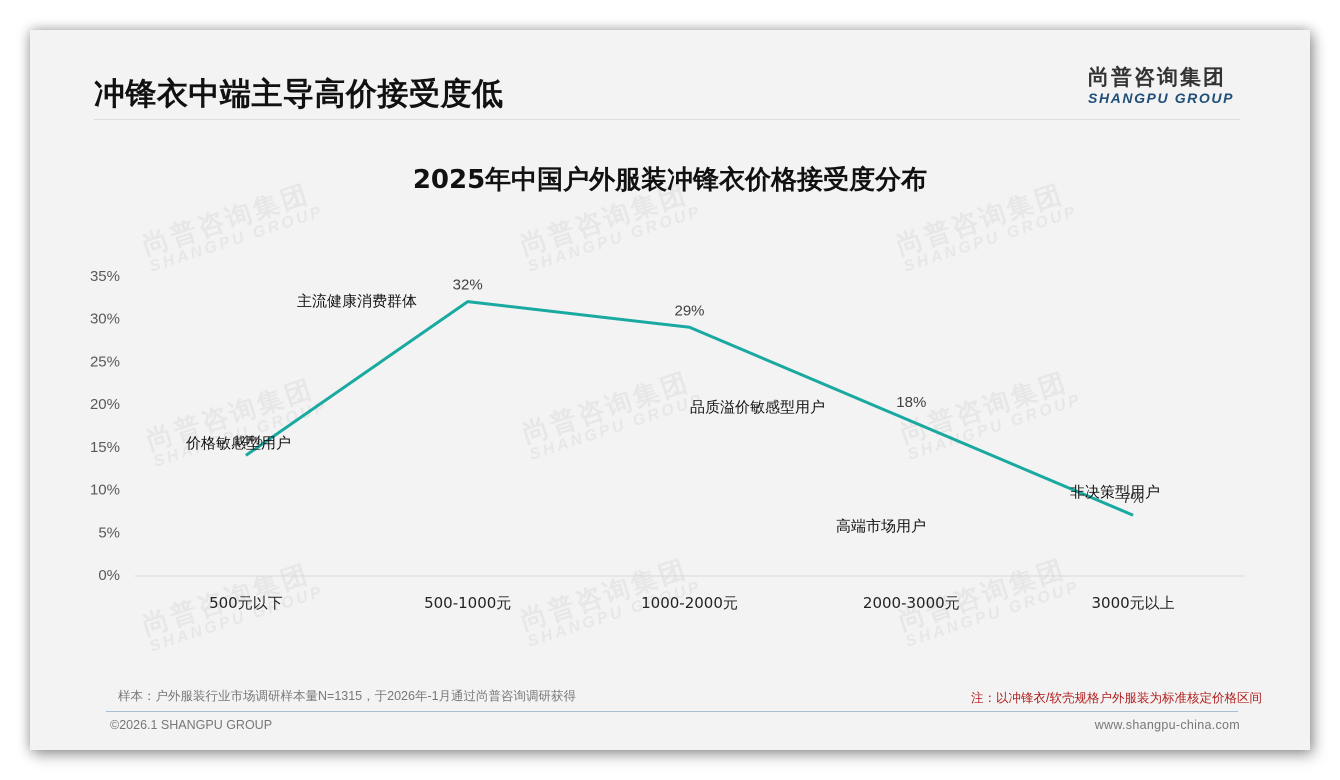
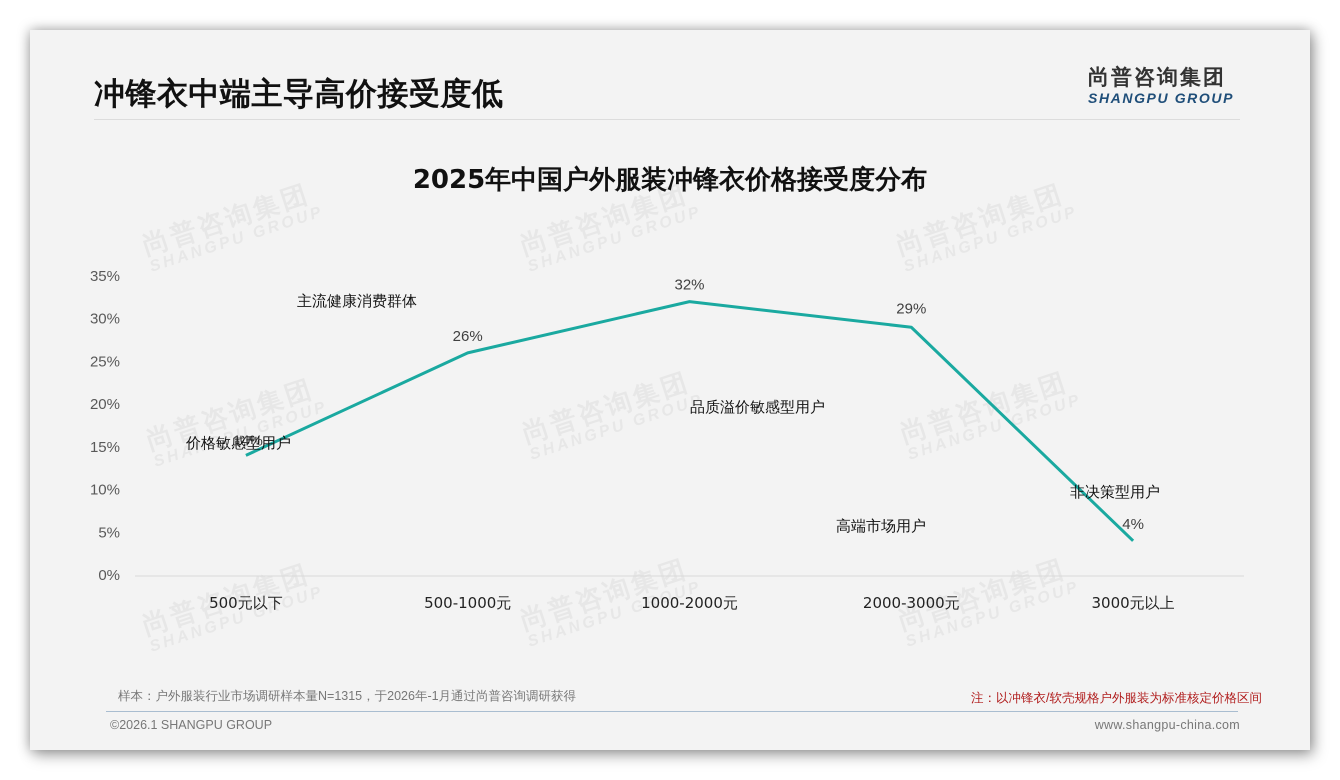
500-1000元: 32% -> 26%
1000-2000元: 29% -> 32%
2000-3000元: 18% -> 29%
3000元以上: 7% -> 4%
